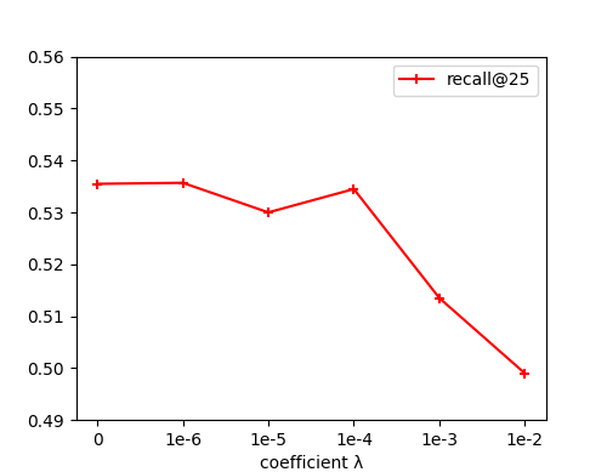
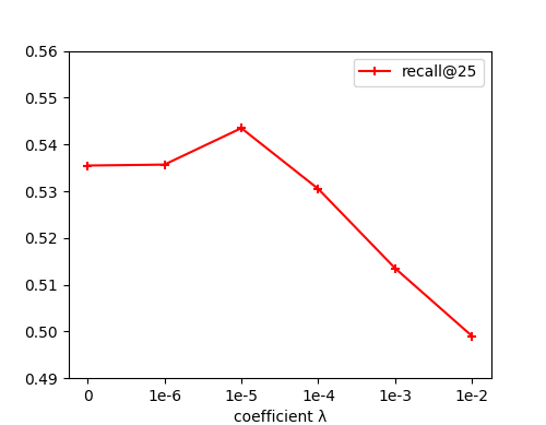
1e-5: 0.5300 -> 0.5435
1e-4: 0.5345 -> 0.5305
